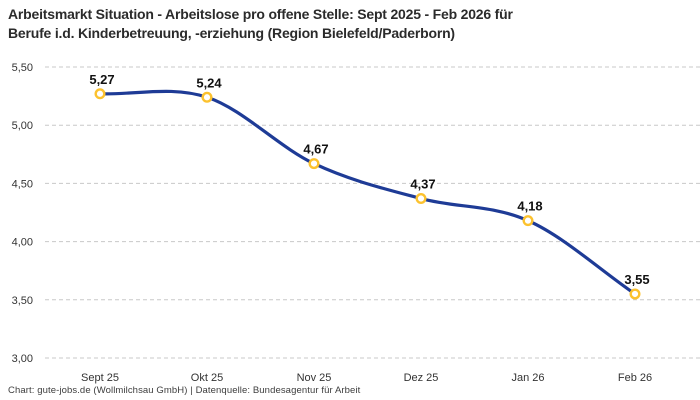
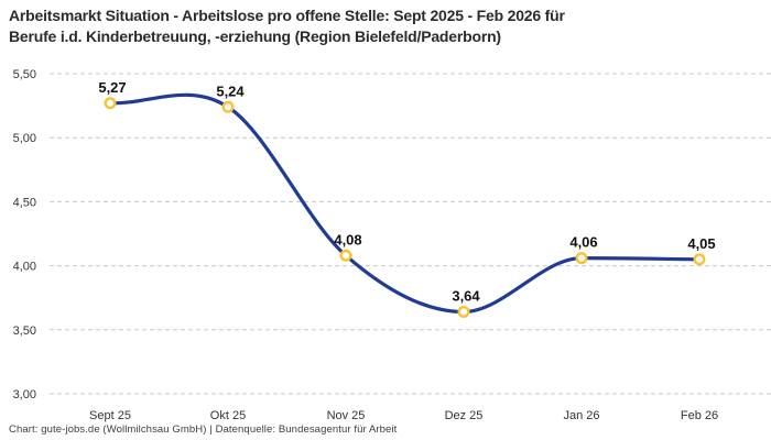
Nov 25: 4,67 -> 4,08
Dez 25: 4,37 -> 3,64
Jan 26: 4,18 -> 4,06
Feb 26: 3,55 -> 4,05
